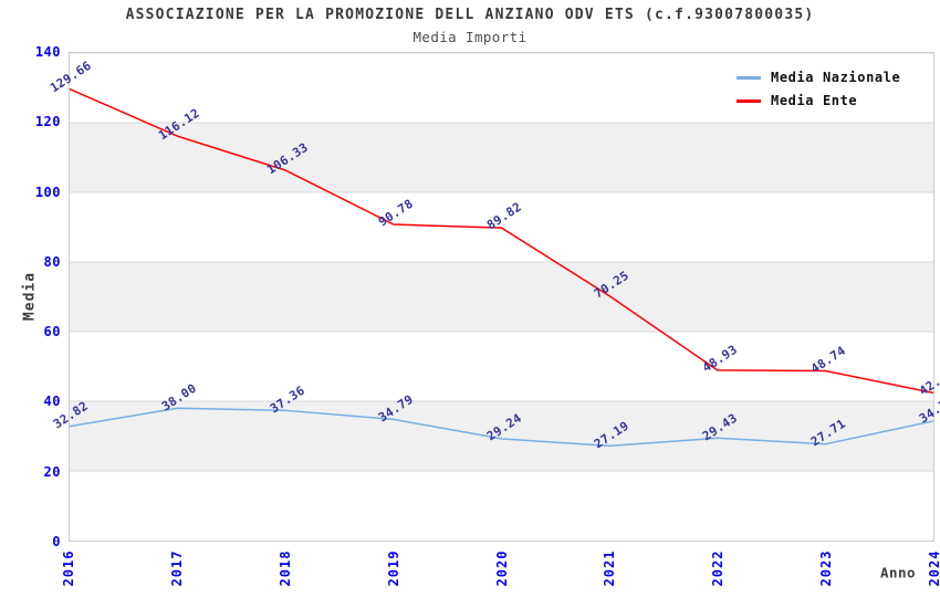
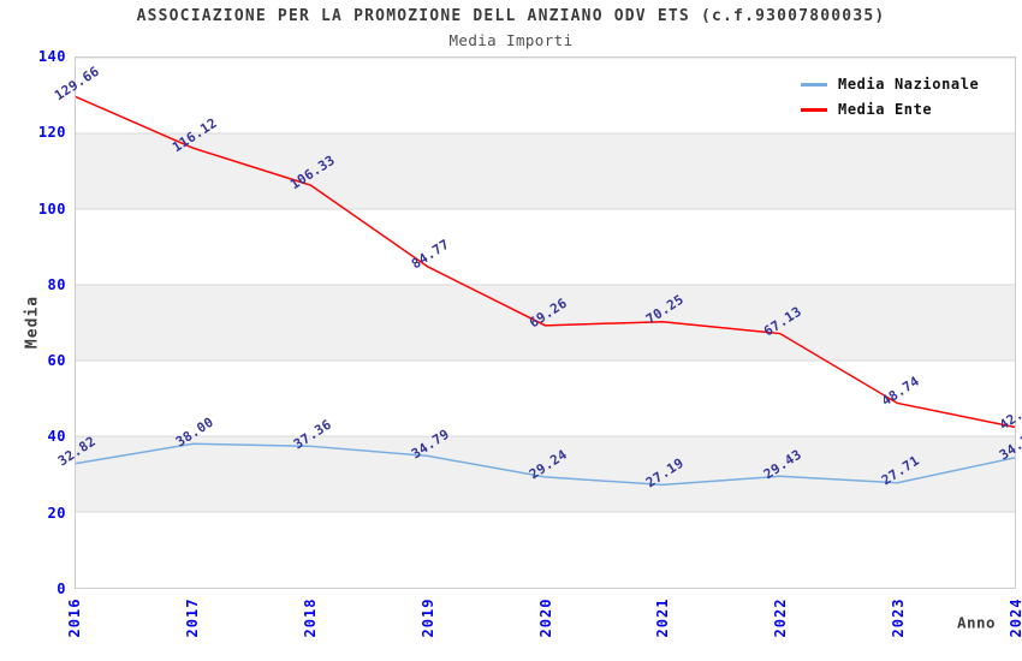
Media Ente/2019: 90.78 -> 84.77
Media Ente/2020: 89.82 -> 69.26
Media Ente/2022: 48.93 -> 67.13
